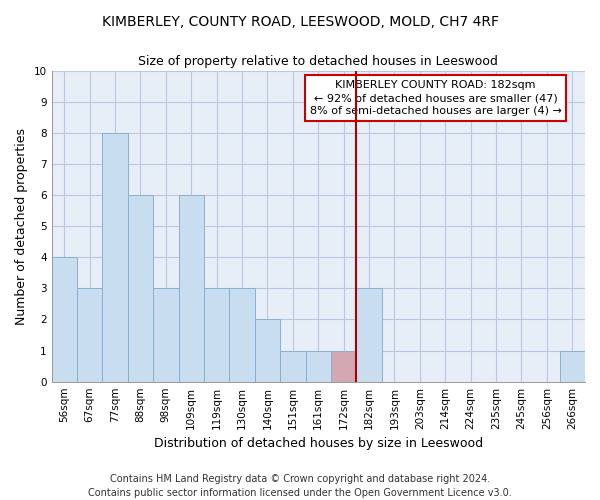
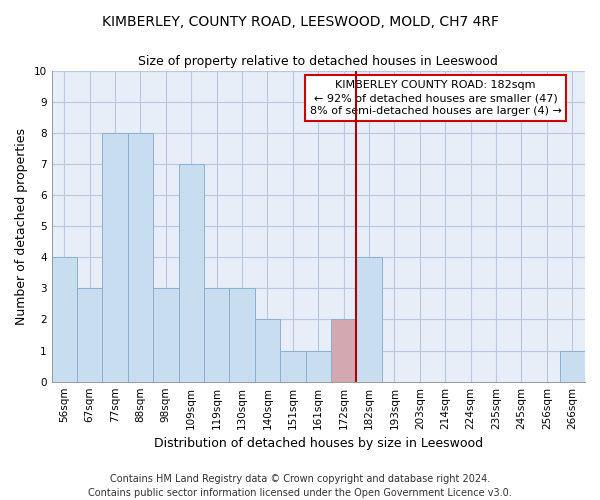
88sqm: 6 -> 8
109sqm: 6 -> 7
172sqm: 1 -> 2
182sqm: 3 -> 4
